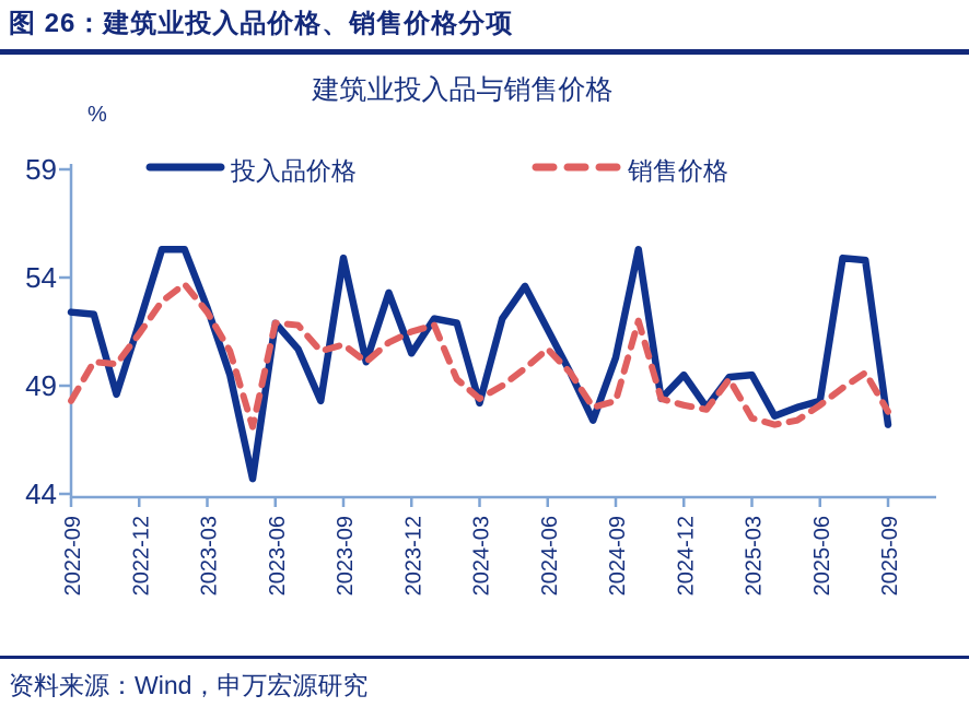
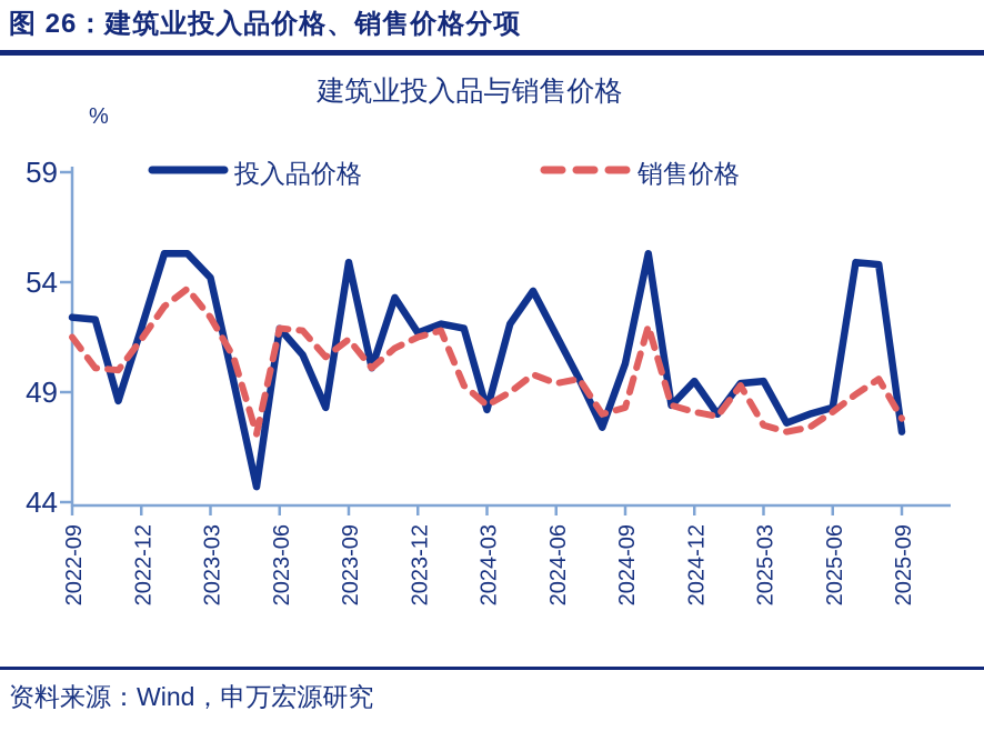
销售价格/2022-09: 48.3 -> 51.5
投入品价格/2023-03: 52.6 -> 54.2
销售价格/2023-09: 50.9 -> 51.4
投入品价格/2023-12: 50.5 -> 51.7
销售价格/2024-06: 50.7 -> 49.4
